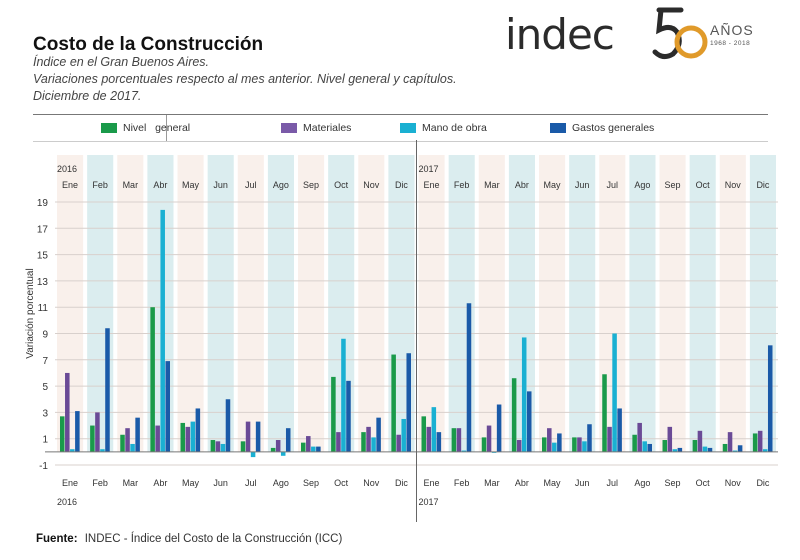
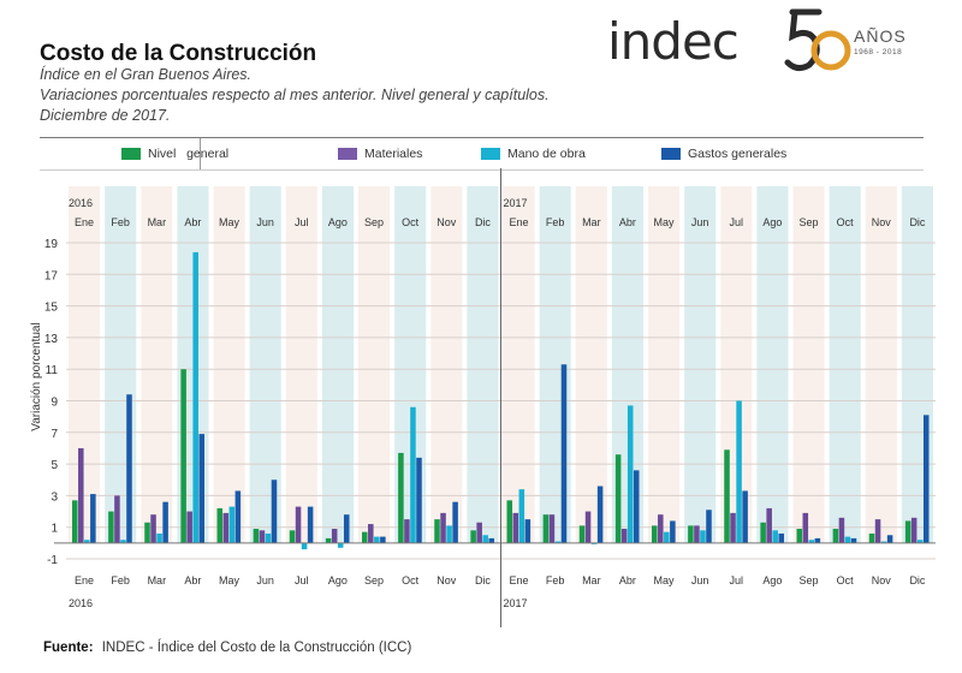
Nivel general/Dic 2016: 7.4 -> 0.8
Mano de obra/Dic 2016: 2.5 -> 0.5
Gastos generales/Dic 2016: 7.5 -> 0.3
